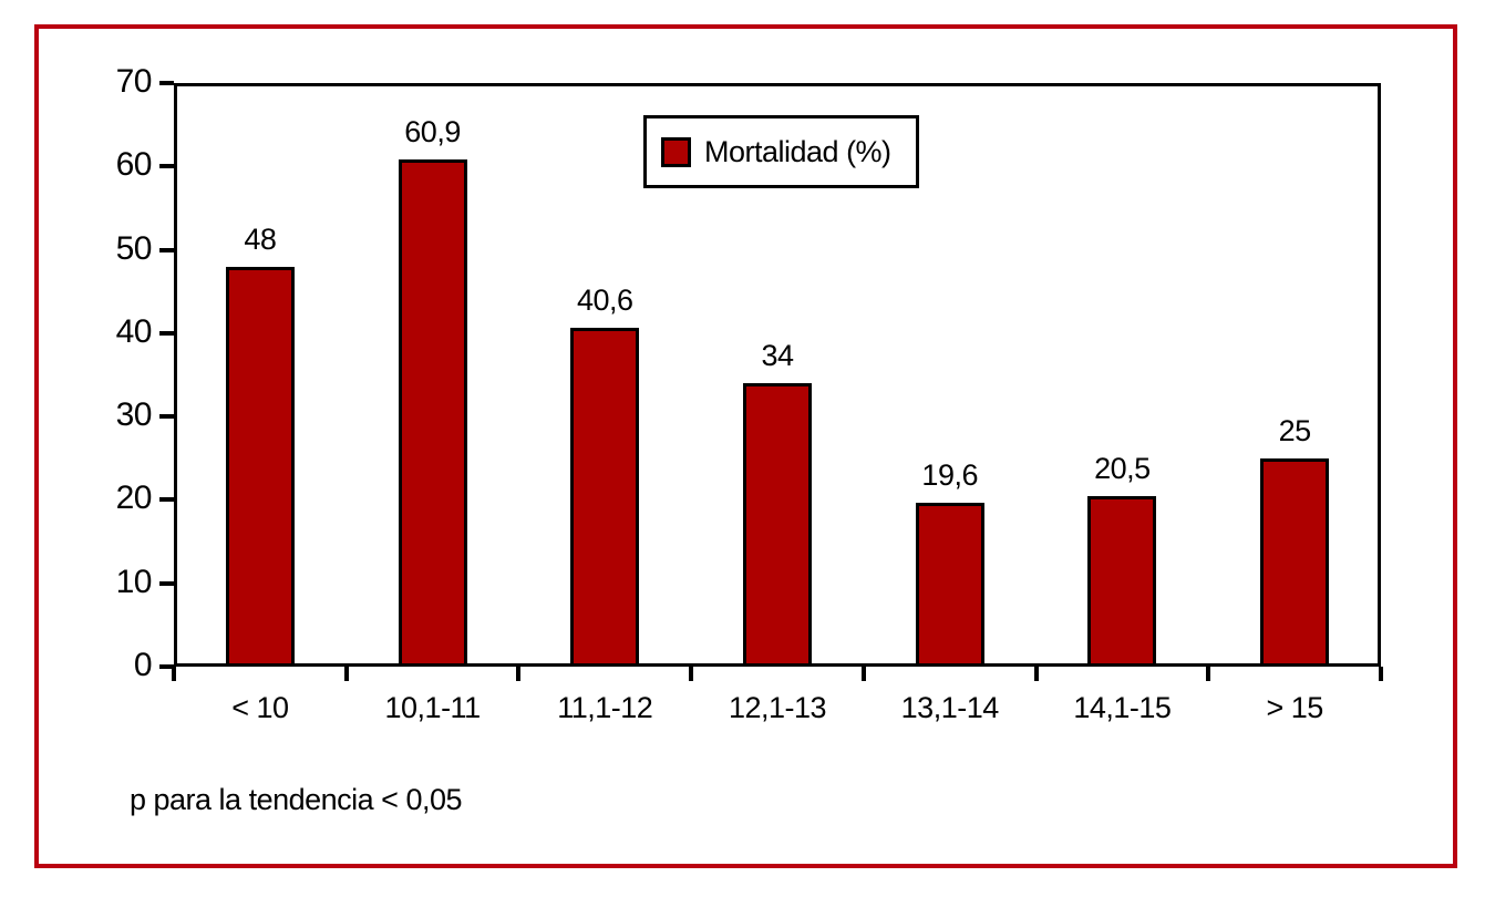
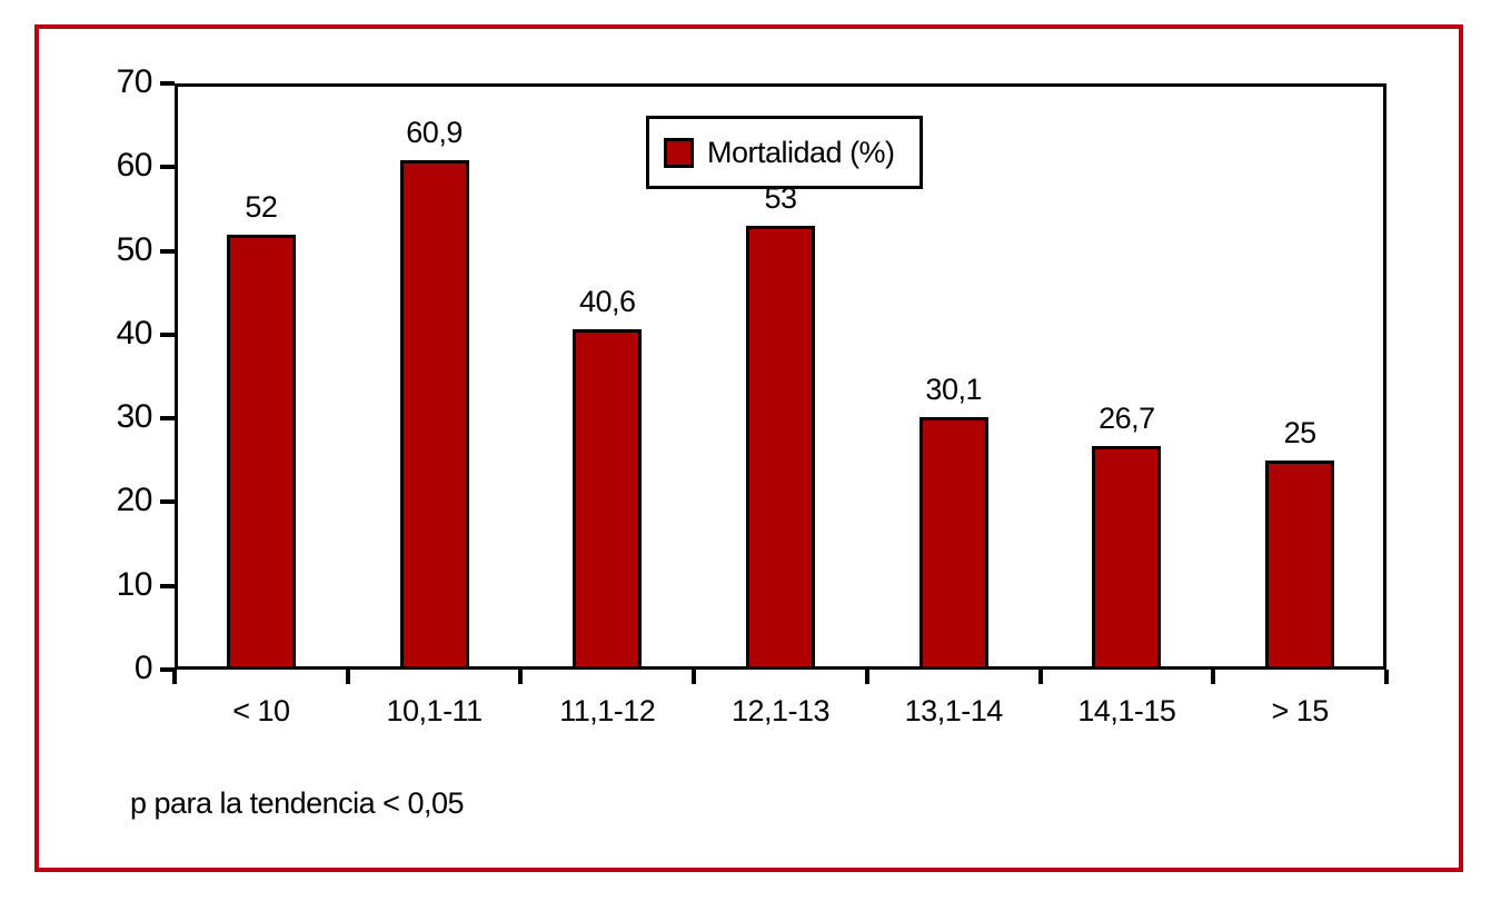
< 10: 48 -> 52
12,1-13: 34 -> 53
13,1-14: 19,6 -> 30,1
14,1-15: 20,5 -> 26,7
